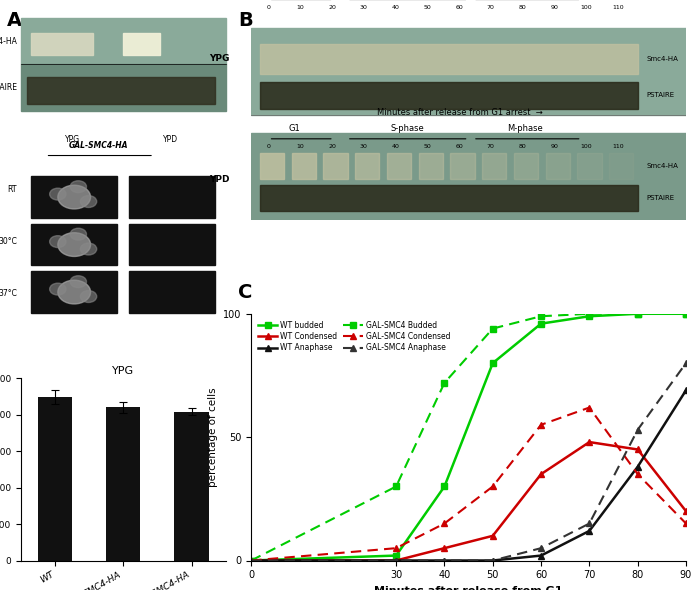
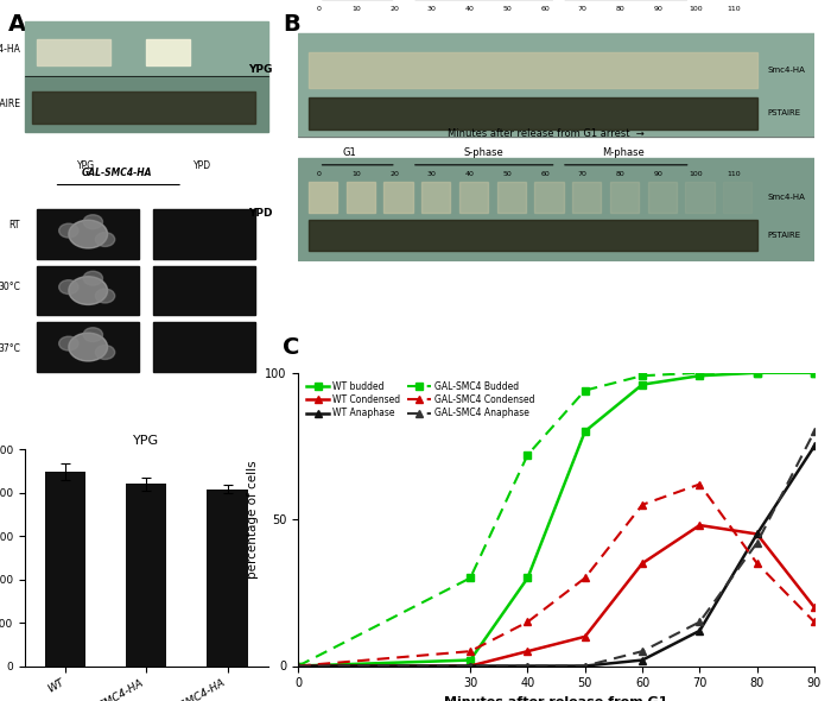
WT Anaphase/80: 38 -> 45
GAL-SMC4 Anaphase/80: 53 -> 42
WT Anaphase/90: 69 -> 75
